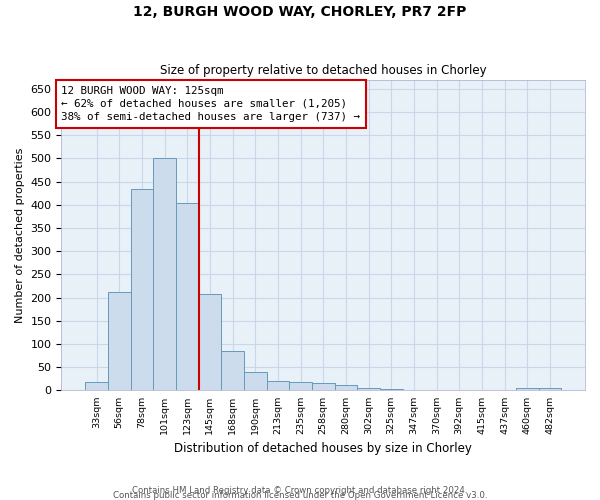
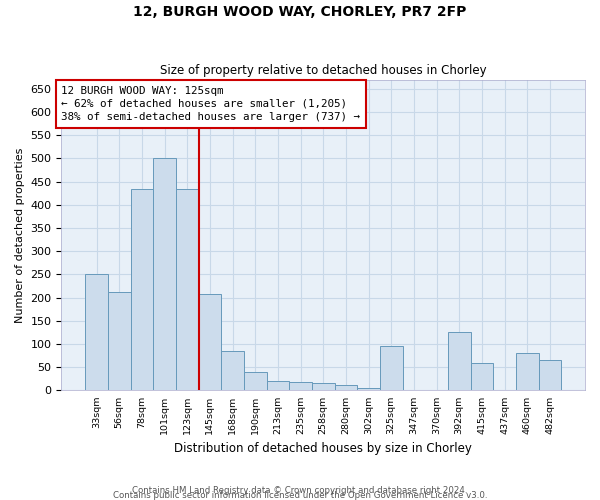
33sqm: 18 -> 250
123sqm: 405 -> 435
325sqm: 3 -> 95
392sqm: 2 -> 125
415sqm: 2 -> 60
460sqm: 5 -> 80
482sqm: 5 -> 65
